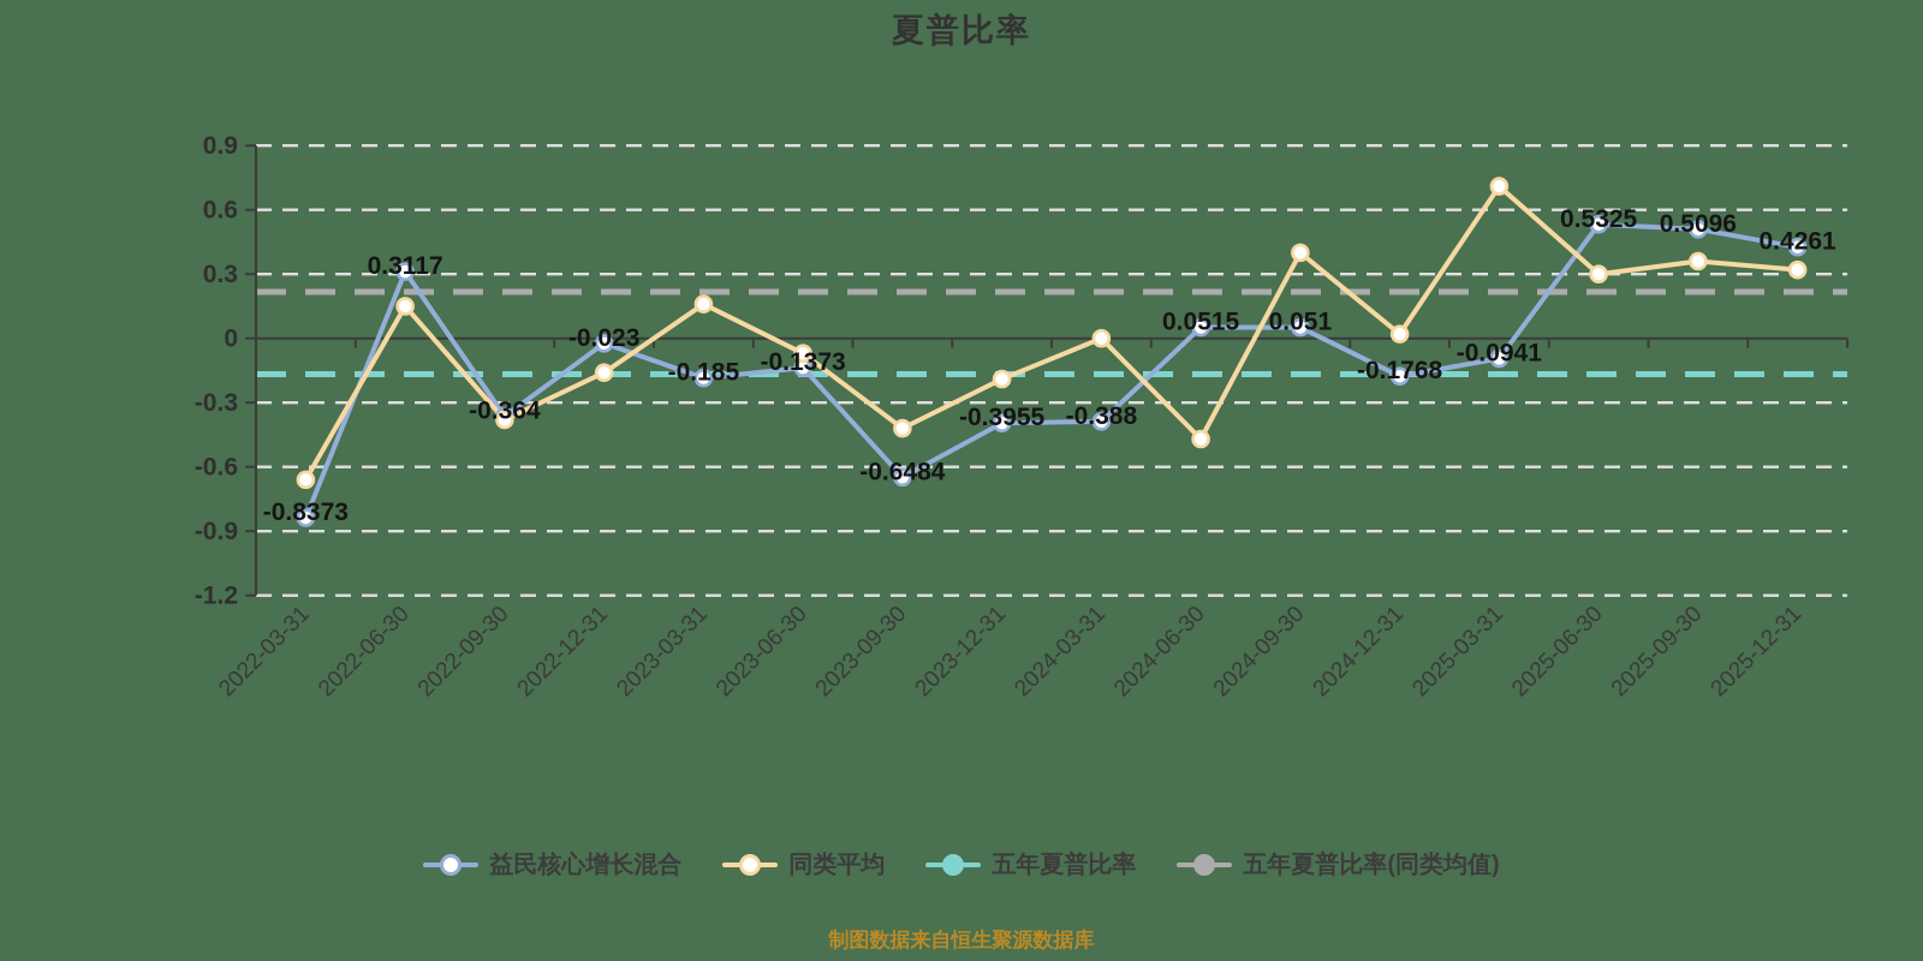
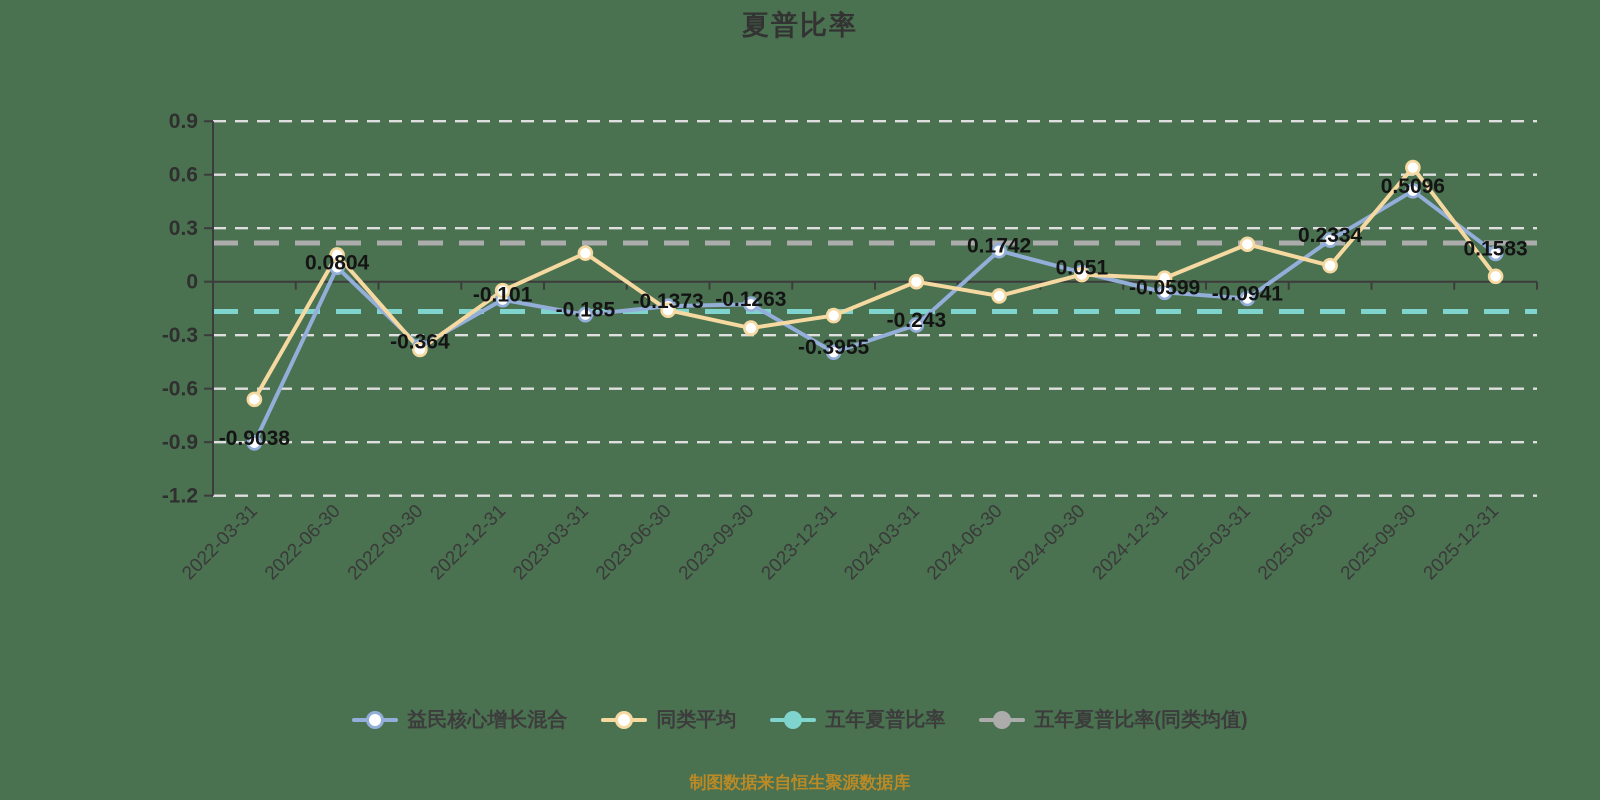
益民核心增长混合/2022-03-31: -0.8373 -> -0.9038
益民核心增长混合/2022-06-30: 0.3117 -> 0.0804
益民核心增长混合/2022-12-31: -0.023 -> -0.101
同类平均/2022-12-31: -0.16 -> -0.05
同类平均/2023-06-30: -0.07 -> -0.16
益民核心增长混合/2023-09-30: -0.6484 -> -0.1263
同类平均/2023-09-30: -0.42 -> -0.26
益民核心增长混合/2024-03-31: -0.388 -> -0.243
益民核心增长混合/2024-06-30: 0.0515 -> 0.1742
同类平均/2024-06-30: -0.47 -> -0.08
同类平均/2024-09-30: 0.40 -> 0.04
益民核心增长混合/2024-12-31: -0.1768 -> -0.0599
同类平均/2025-03-31: 0.71 -> 0.21
益民核心增长混合/2025-06-30: 0.5325 -> 0.2334
同类平均/2025-06-30: 0.30 -> 0.09
同类平均/2025-09-30: 0.36 -> 0.64
益民核心增长混合/2025-12-31: 0.4261 -> 0.1583
同类平均/2025-12-31: 0.32 -> 0.03
